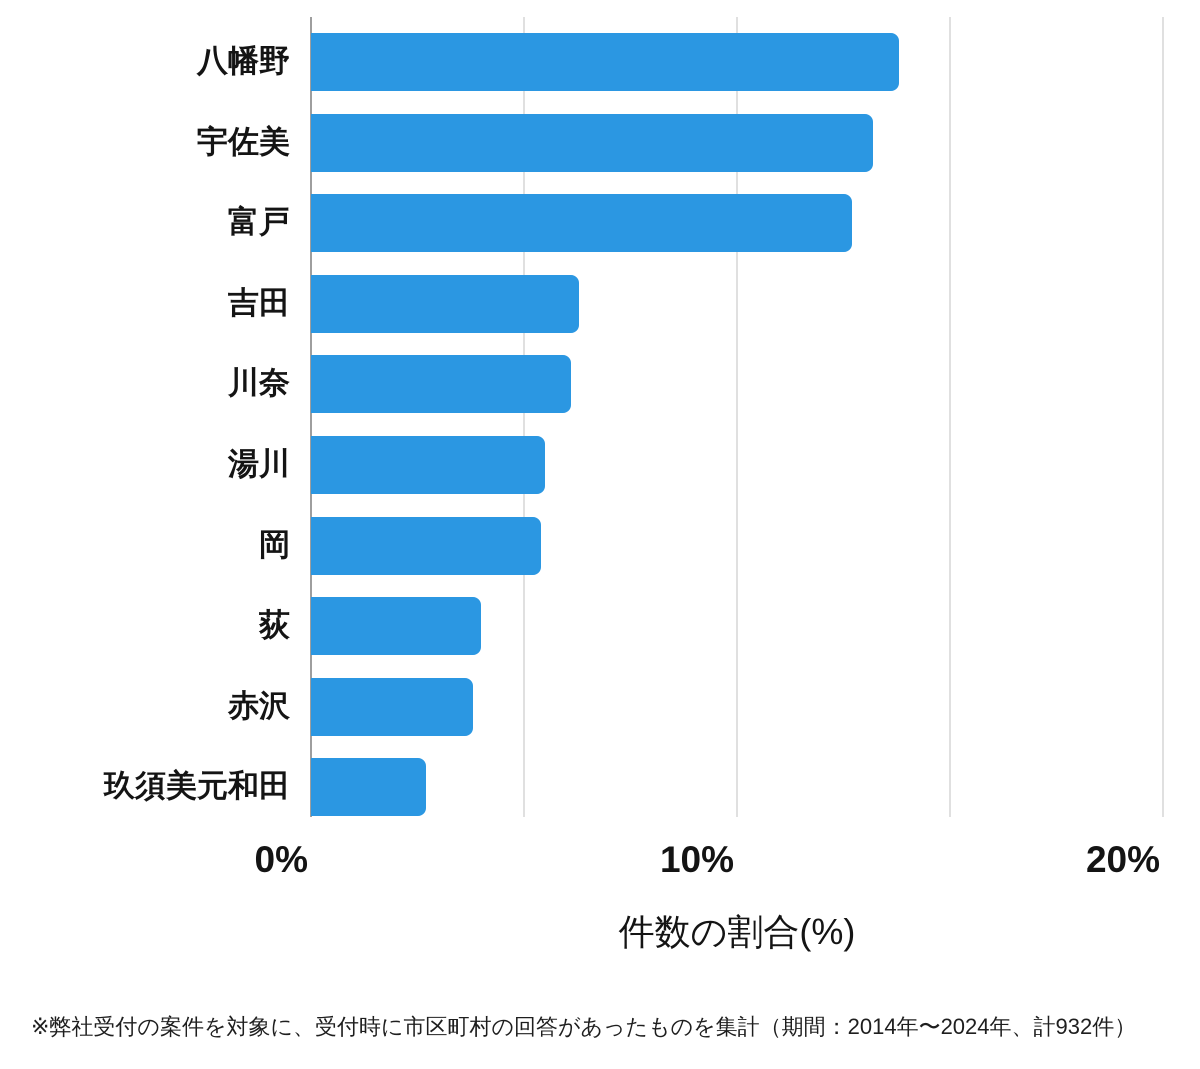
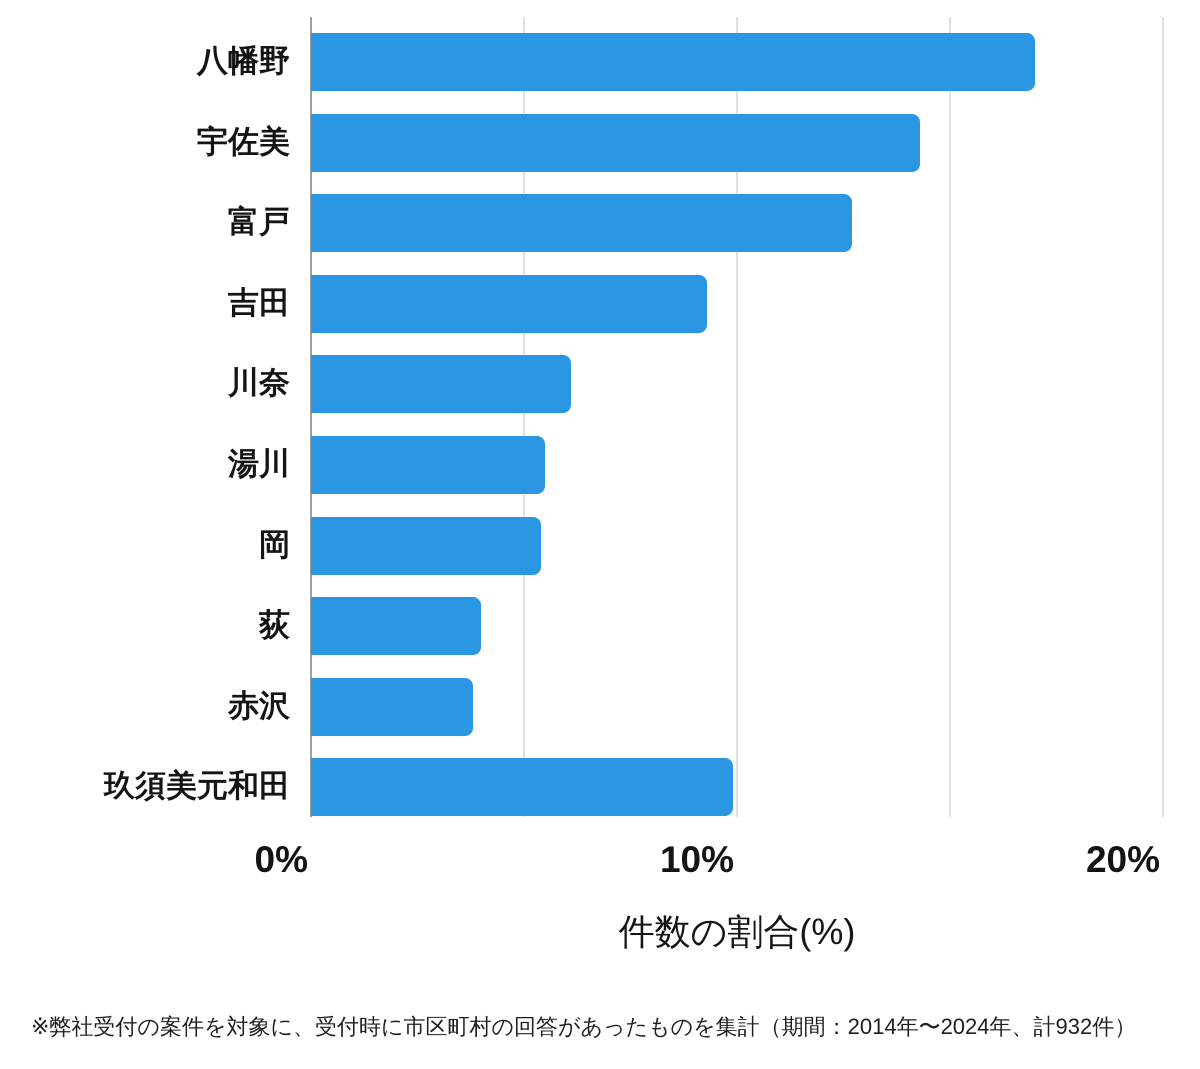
八幡野: 13.8% -> 17.0%
宇佐美: 13.2% -> 14.3%
吉田: 6.3% -> 9.3%
玖須美元和田: 2.7% -> 9.9%
